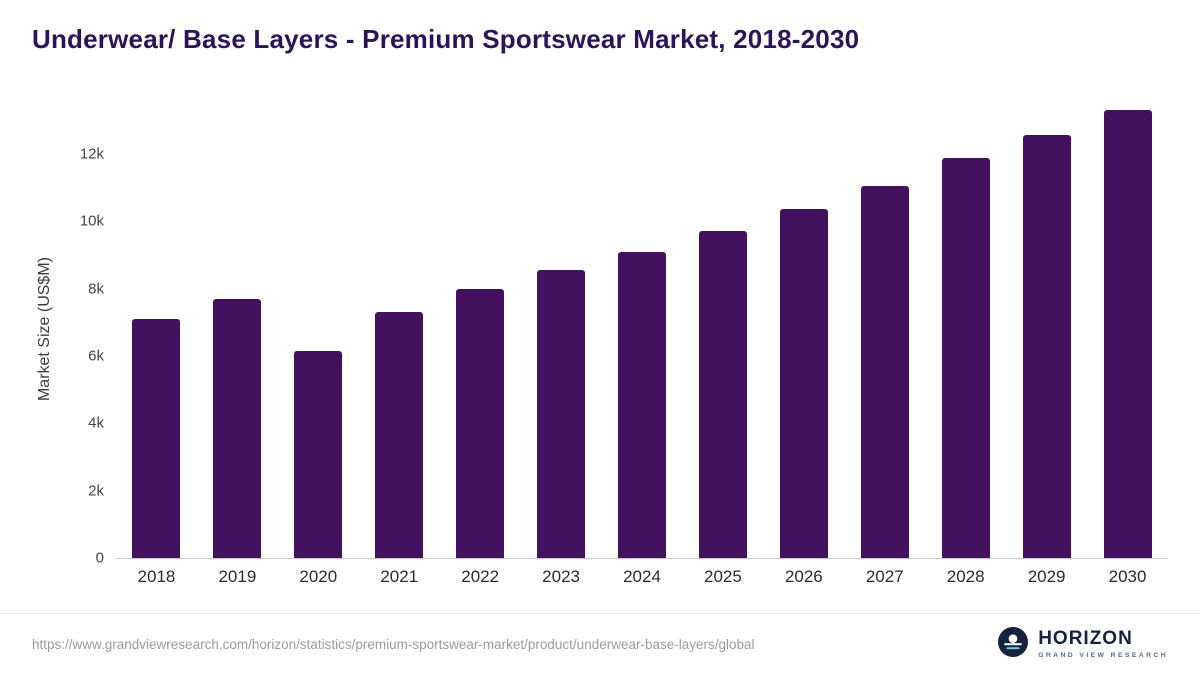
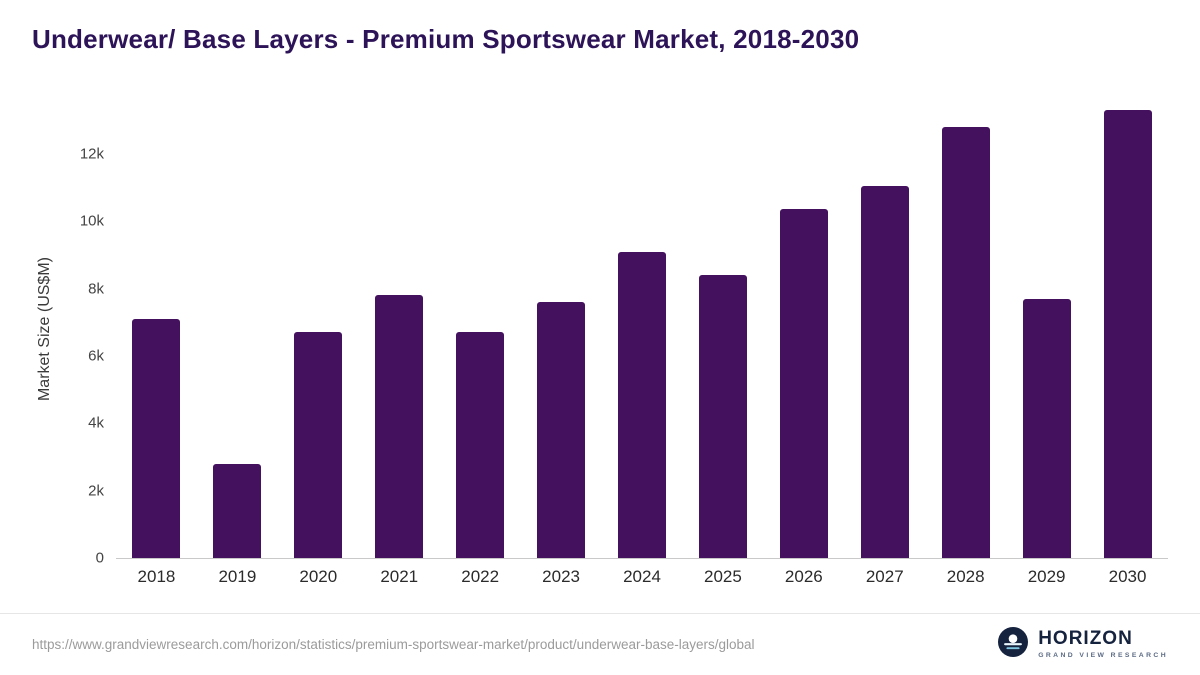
2019: 7.7k -> 2.8k
2020: 6.2k -> 6.7k
2021: 7.3k -> 7.8k
2022: 8.0k -> 6.7k
2023: 8.6k -> 7.6k
2025: 9.7k -> 8.4k
2028: 11.9k -> 12.8k
2029: 12.6k -> 7.7k
